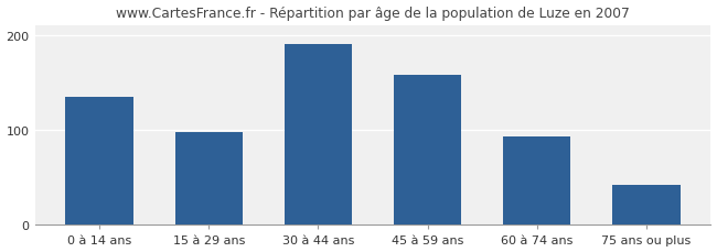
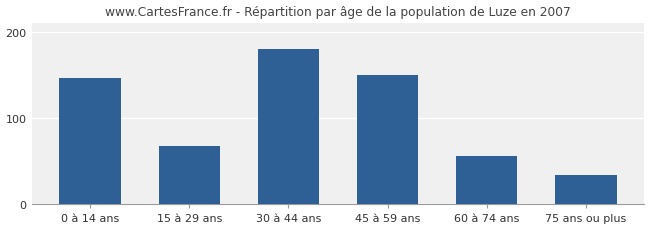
0 à 14 ans: 135 -> 146
15 à 29 ans: 98 -> 68
30 à 44 ans: 190 -> 180
45 à 59 ans: 158 -> 150
60 à 74 ans: 93 -> 56
75 ans ou plus: 42 -> 34
